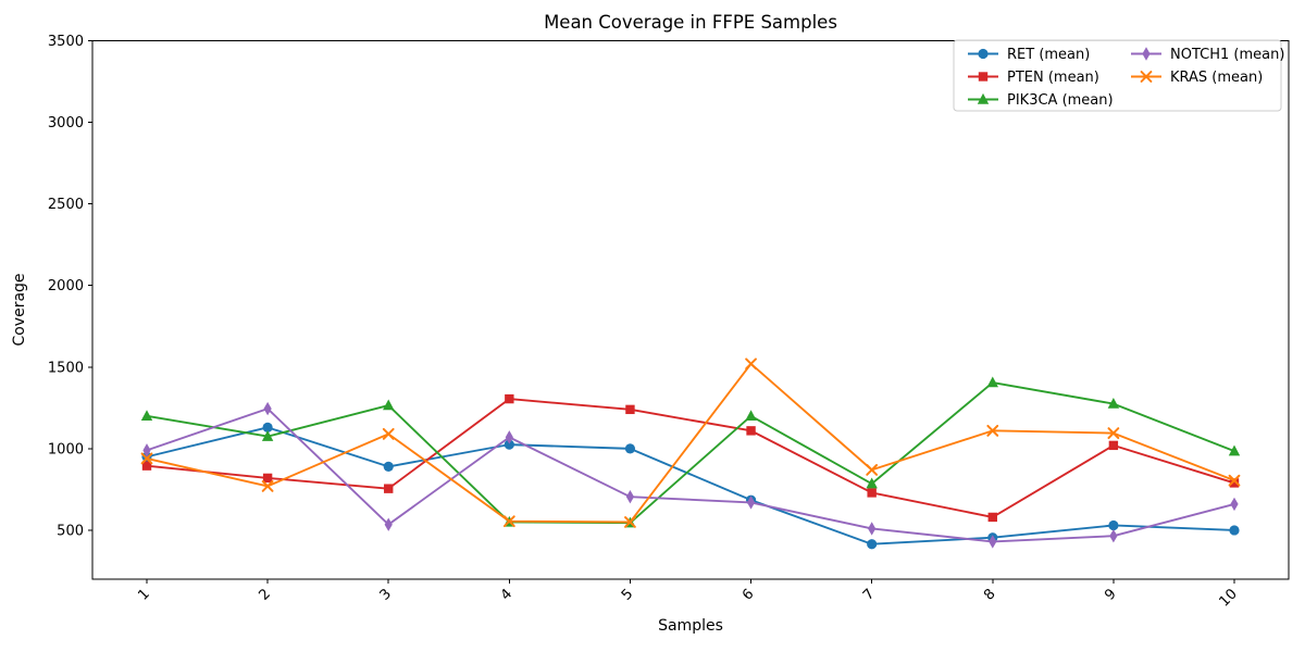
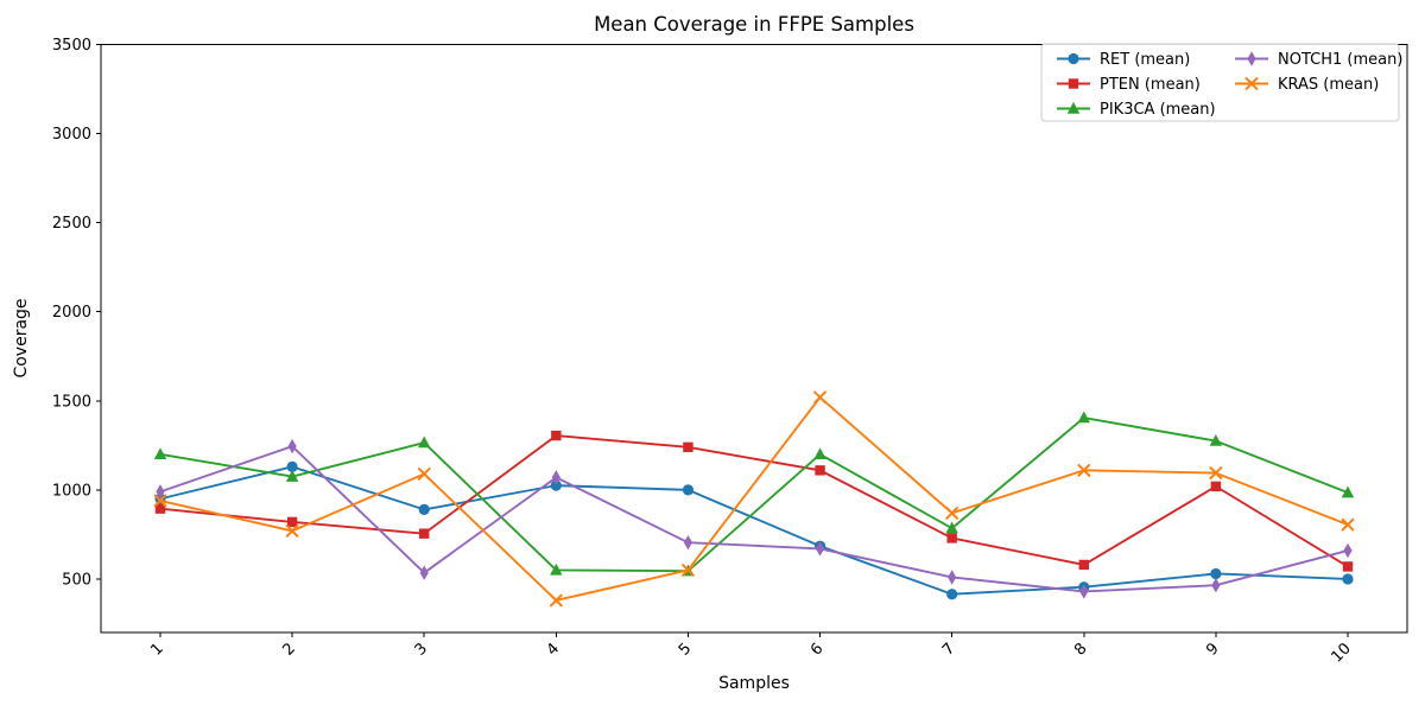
KRAS (mean)/4: 560 -> 380
PTEN (mean)/10: 790 -> 570
